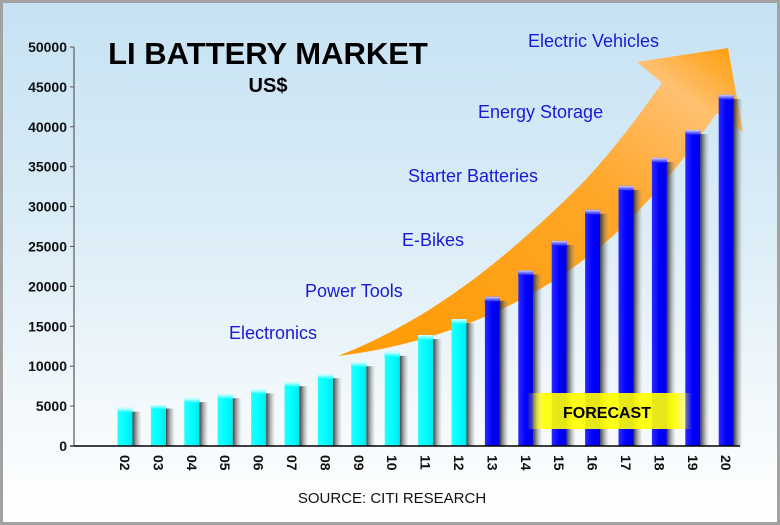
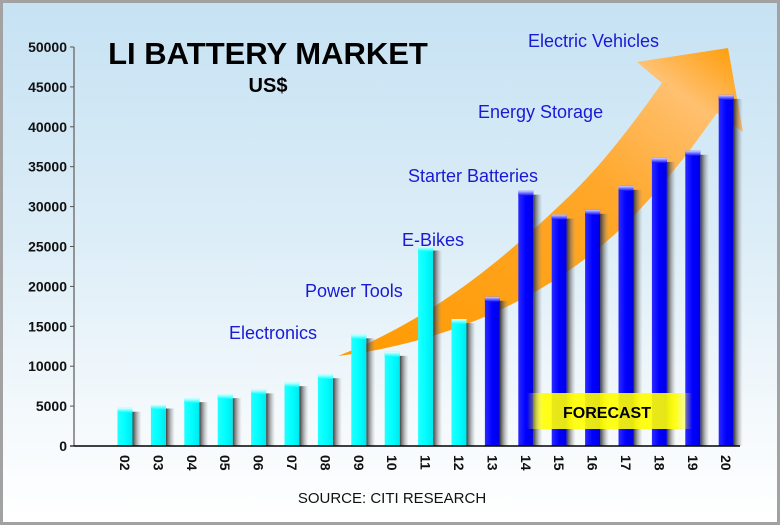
09: 10000 -> 14000
11: 14000 -> 25000
14: 22000 -> 32000
15: 26000 -> 29000
19: 40000 -> 37000
